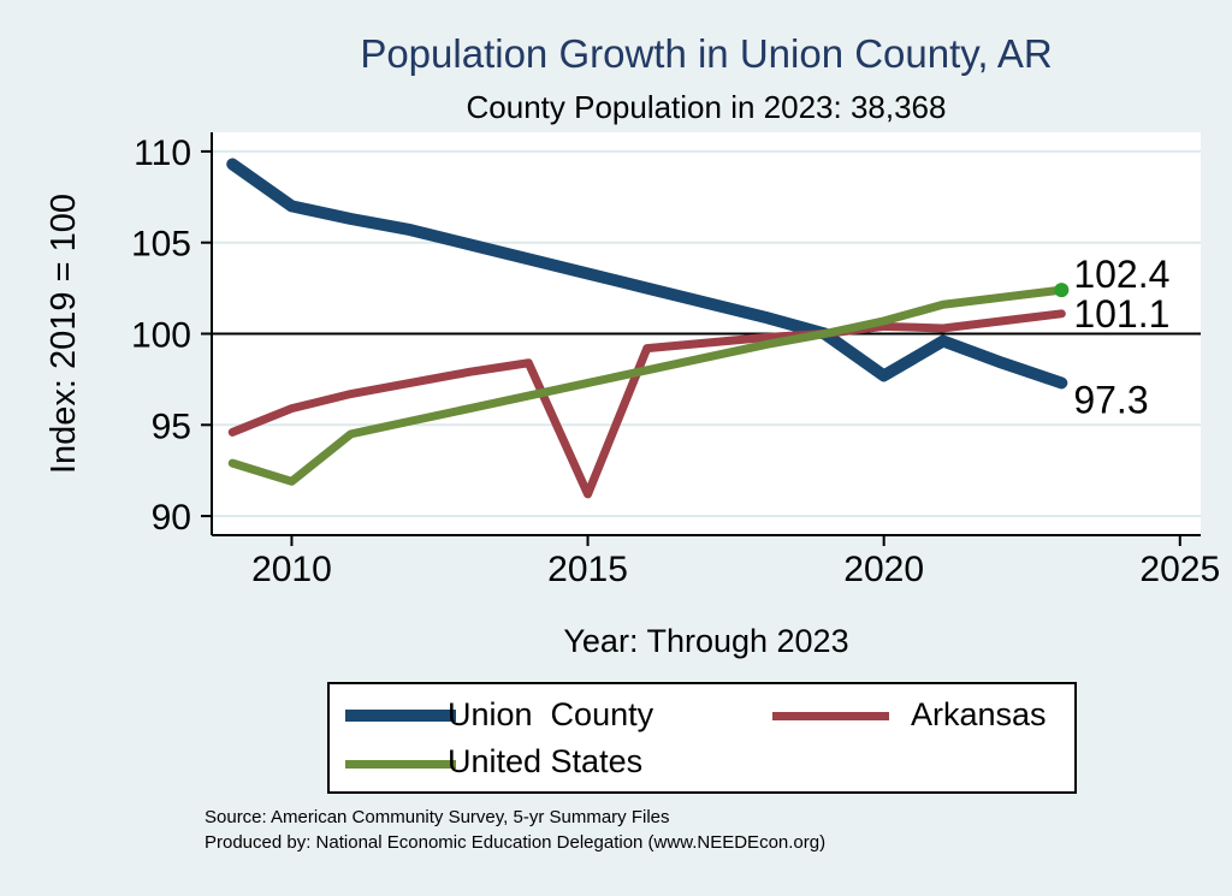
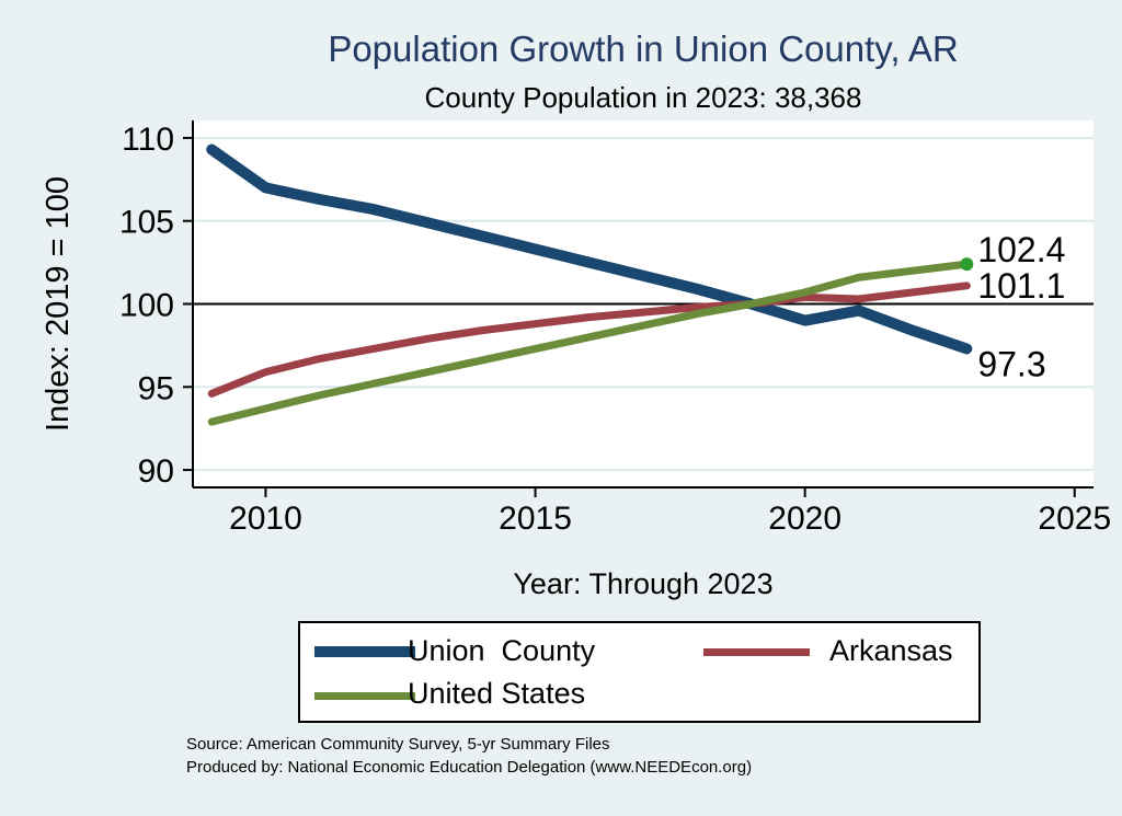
United States/2010: 91.9 -> 93.7
Arkansas/2015: 91.2 -> 98.8
Union County/2020: 97.7 -> 99.0
